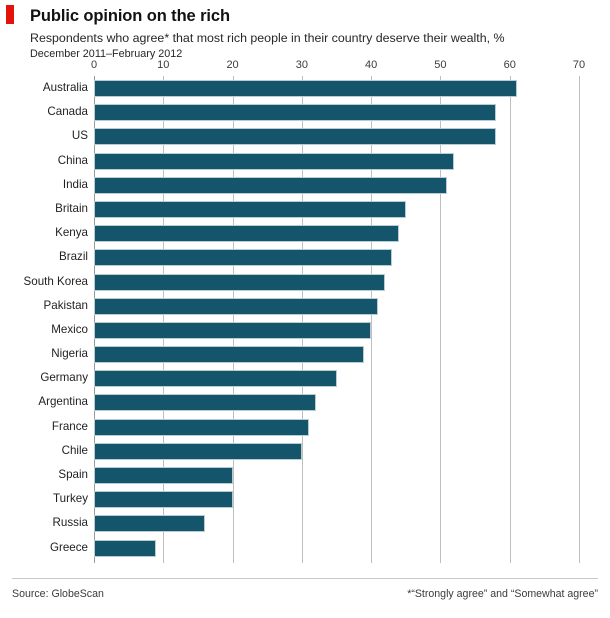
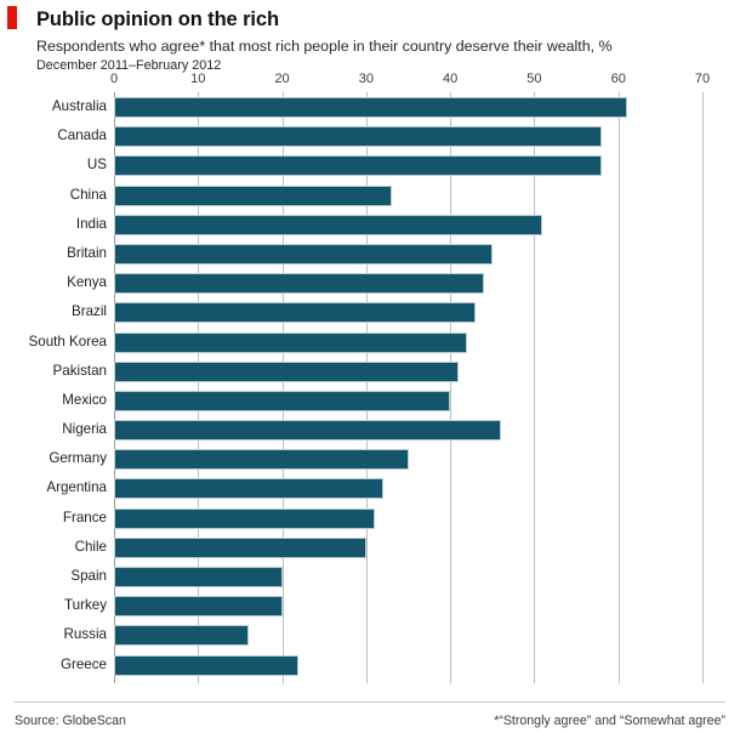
China: 52 -> 33
Nigeria: 39 -> 46
Greece: 9 -> 22
